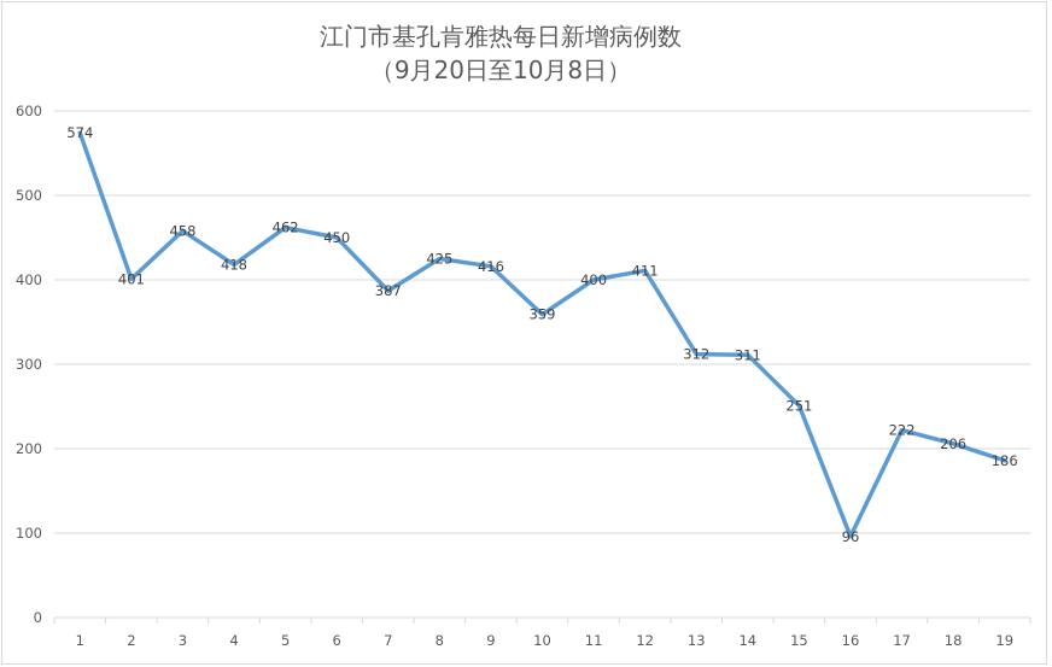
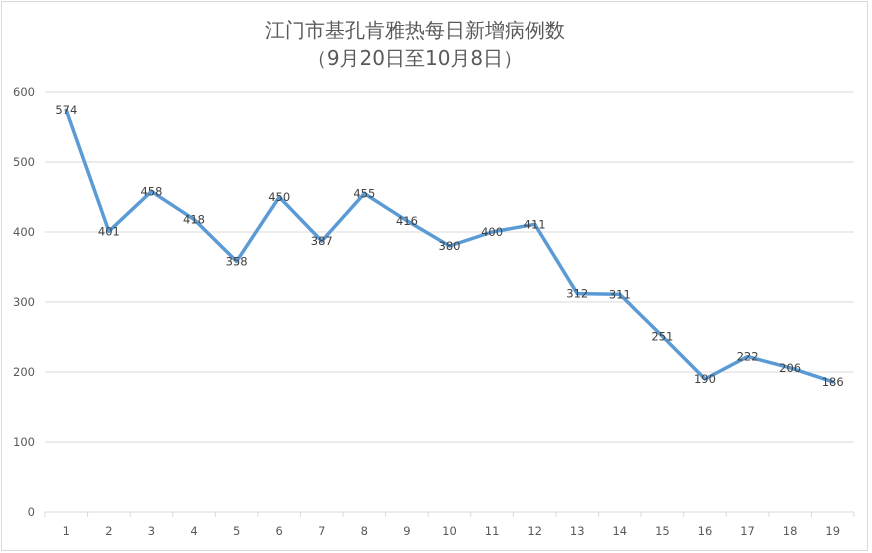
5: 462 -> 358
8: 425 -> 455
10: 359 -> 380
16: 96 -> 190
